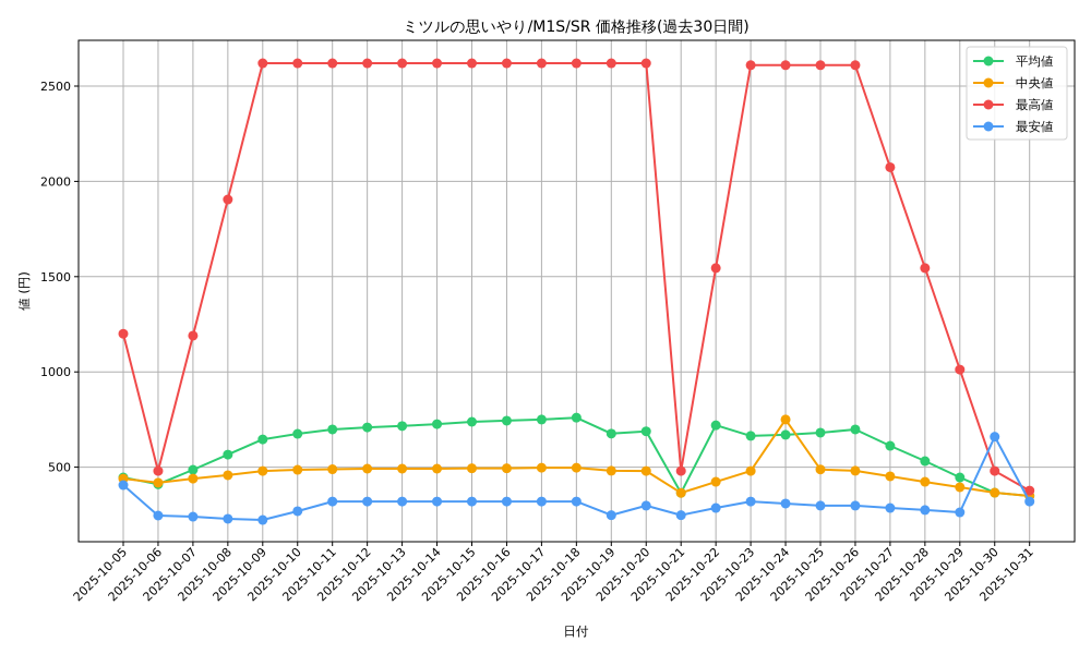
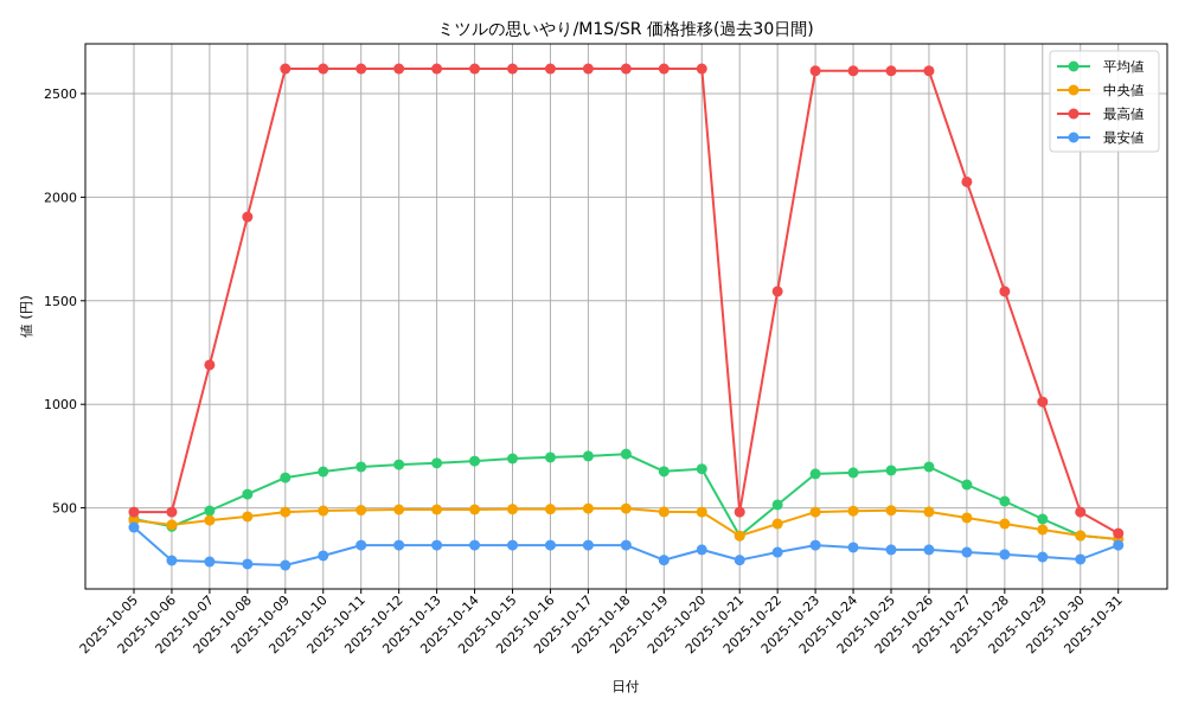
最高値/2025-10-05: 1200 -> 480
平均値/2025-10-22: 720 -> 520
中央値/2025-10-24: 750 -> 480
最安値/2025-10-30: 660 -> 250
